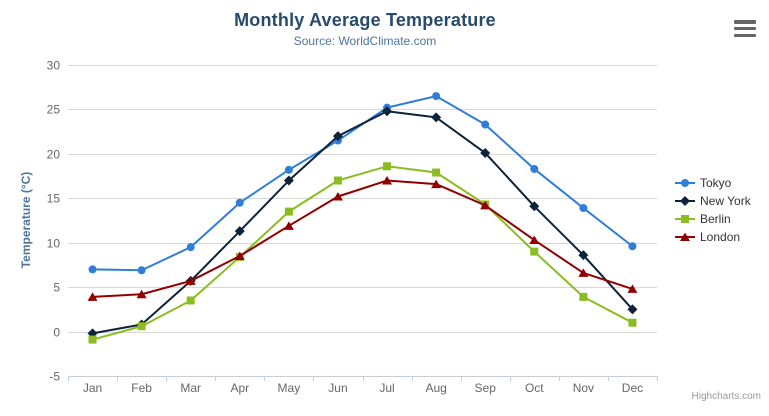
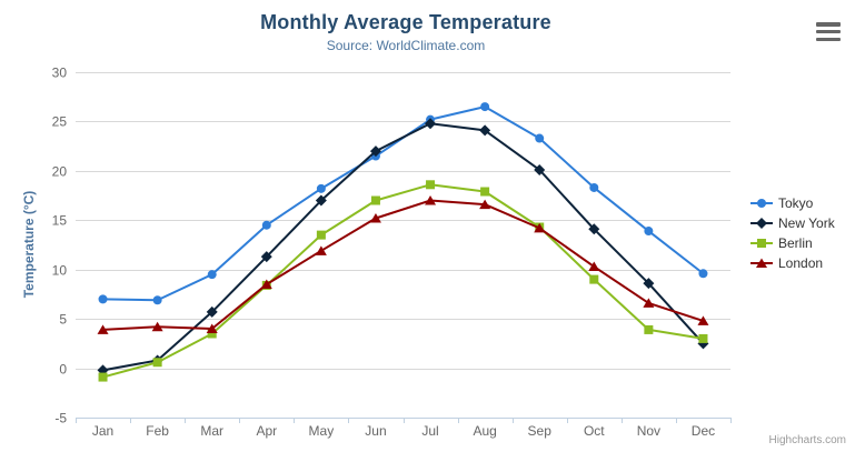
London/Mar: 6 -> 4
Berlin/Dec: 1 -> 3
